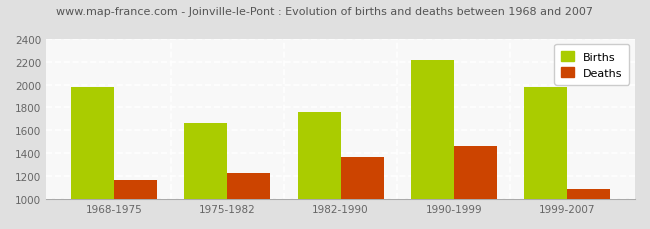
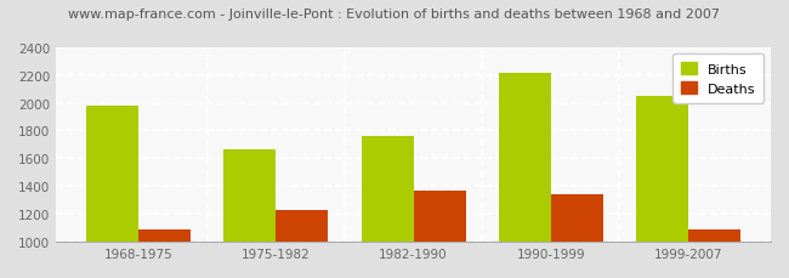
Deaths/1968-1975: 1160 -> 1090
Deaths/1990-1999: 1460 -> 1340
Births/1999-2007: 1980 -> 2050
